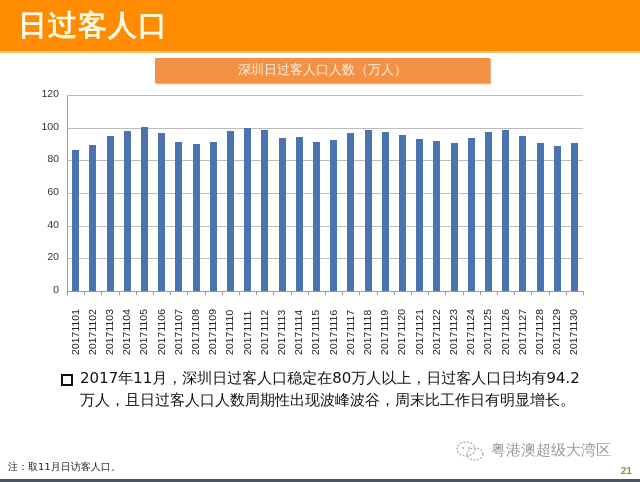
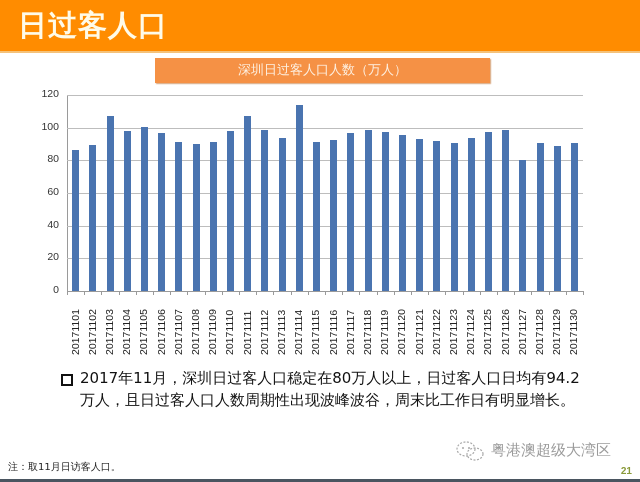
20171103: 95 -> 107
20171111: 100 -> 107
20171114: 94 -> 114
20171127: 95 -> 80
